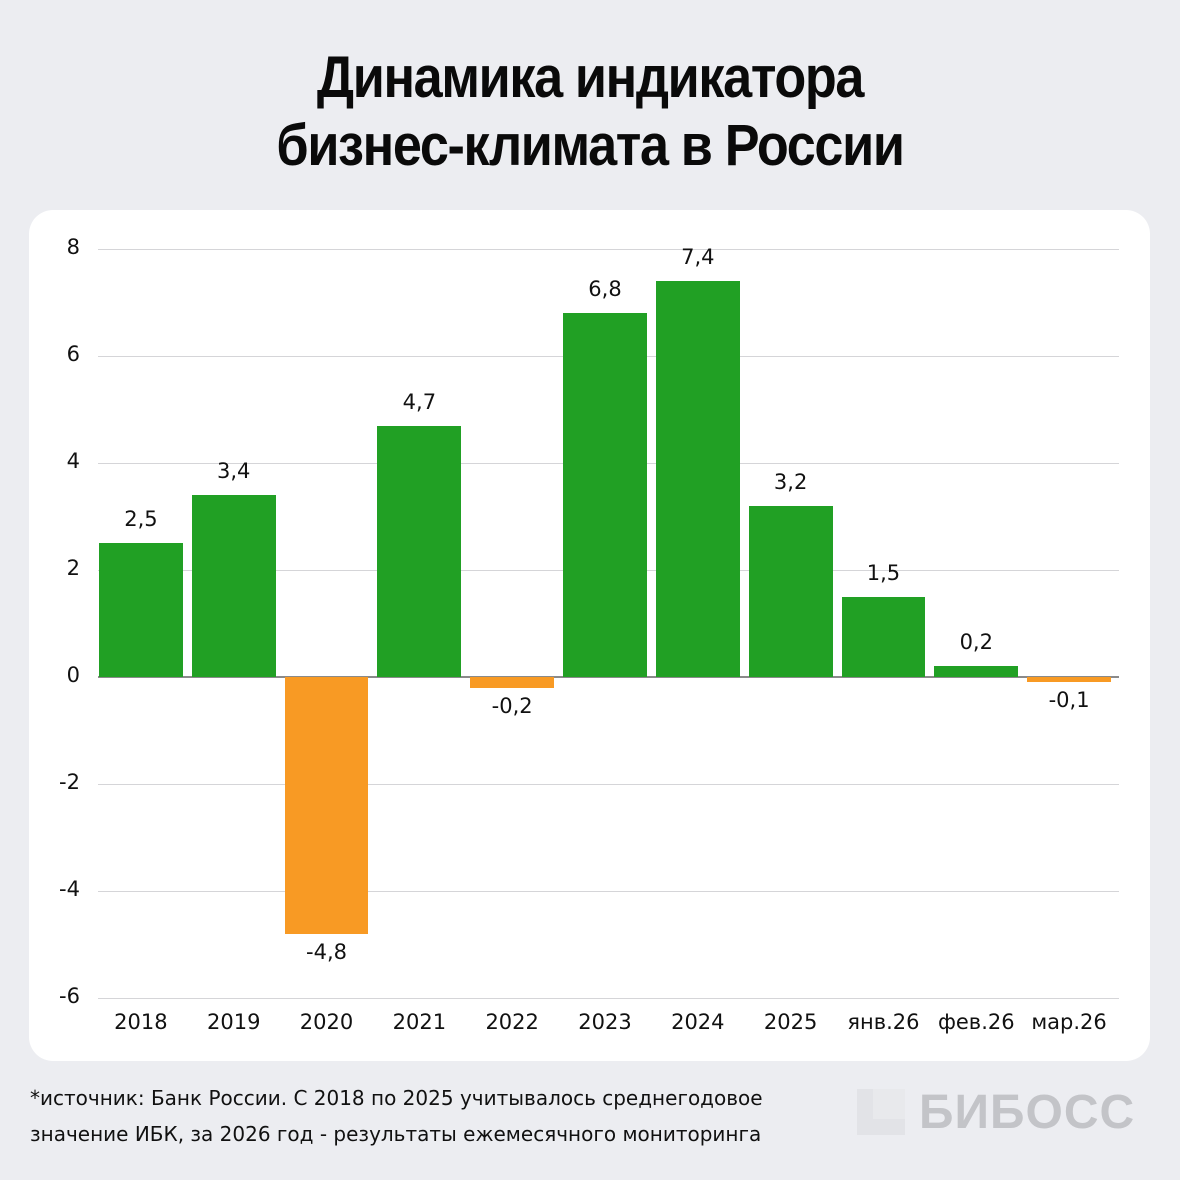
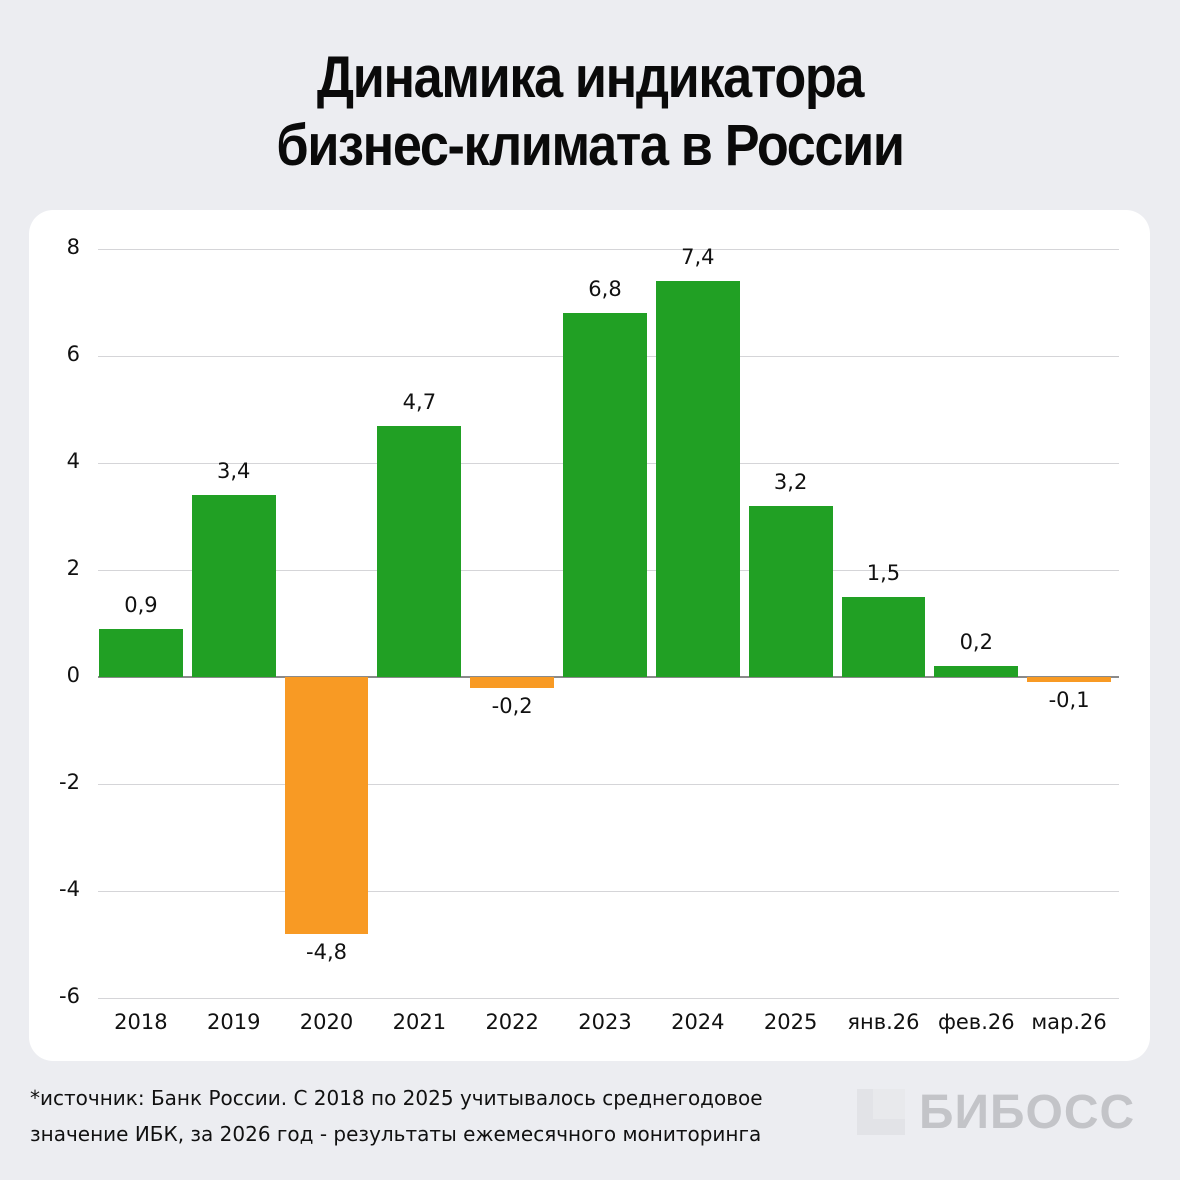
2018: 2,5 -> 0,9
